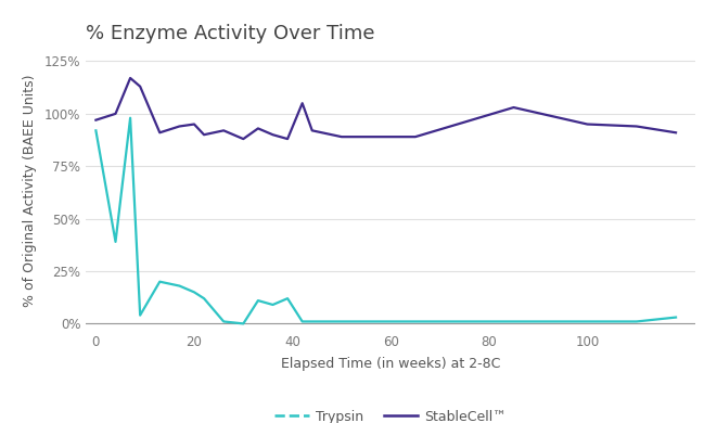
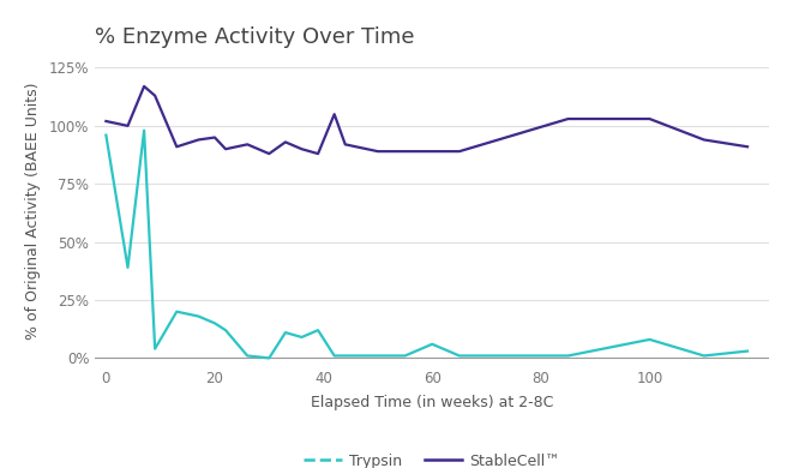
Trypsin/0: 92% -> 96%
StableCell™/0: 97% -> 102%
Trypsin/60: 1% -> 6%
Trypsin/100: 1% -> 8%
StableCell™/100: 95% -> 103%
